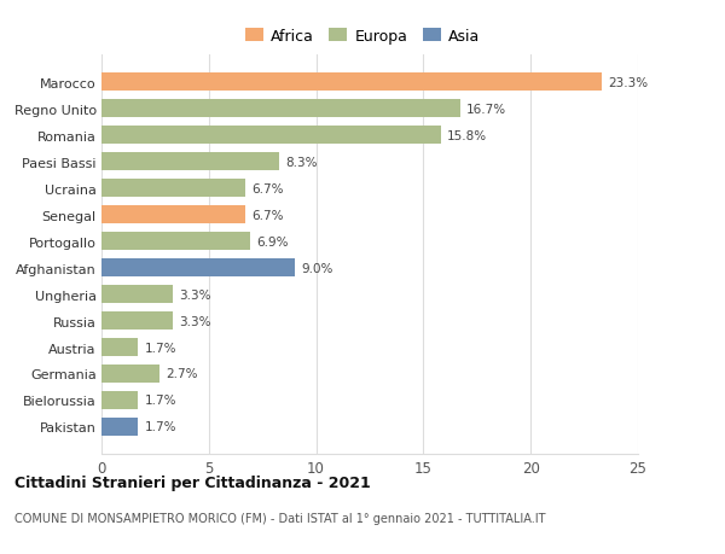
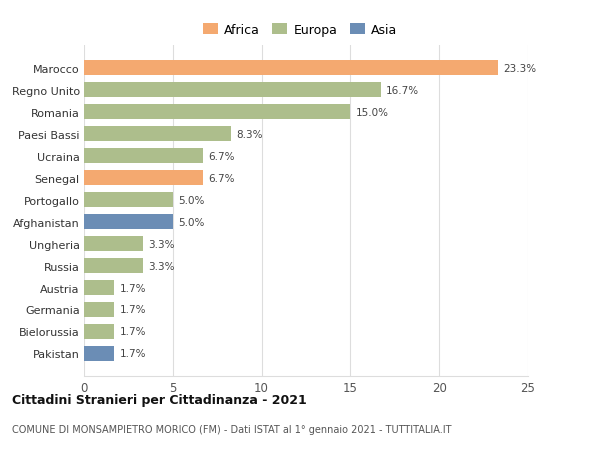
Romania: 15.8% -> 15.0%
Portogallo: 6.9% -> 5.0%
Afghanistan: 9.0% -> 5.0%
Germania: 2.7% -> 1.7%
